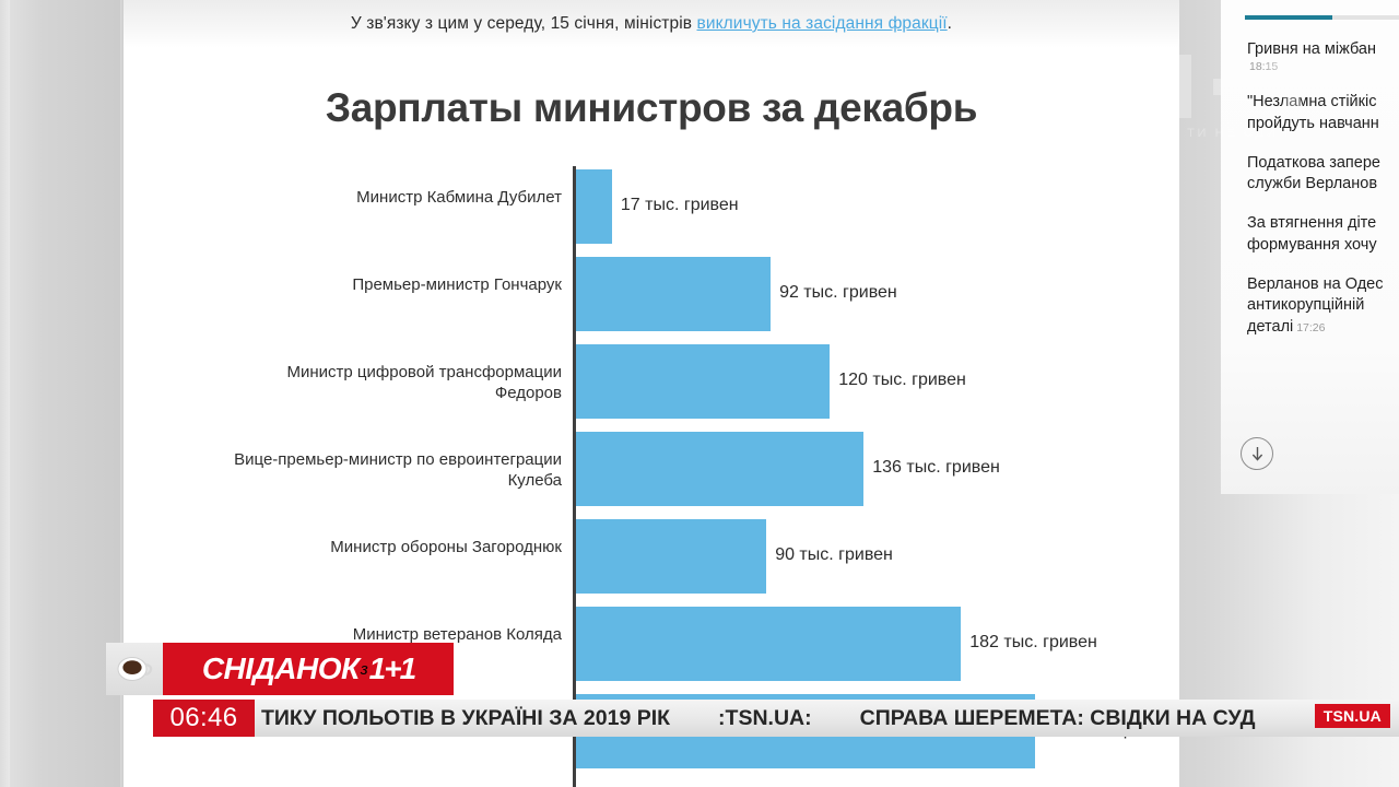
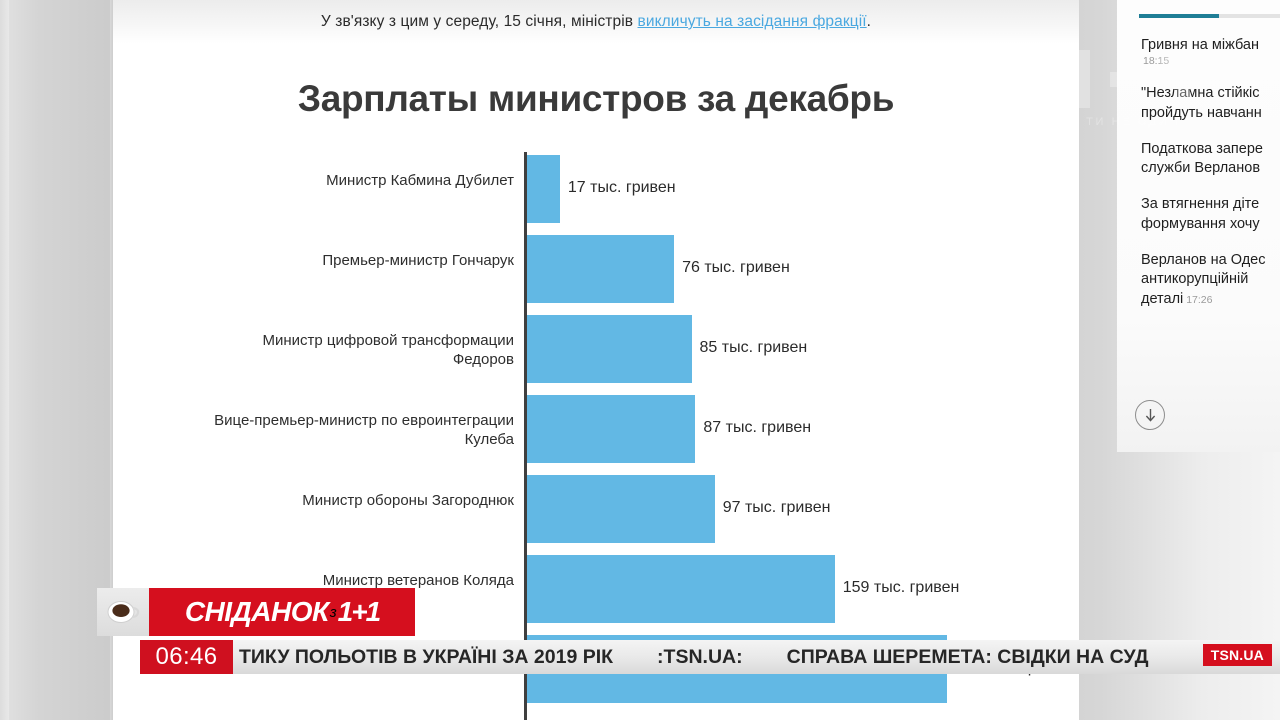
Премьер-министр Гончарук: 92 -> 76
Министр цифровой трансформации Федоров: 120 -> 85
Вице-премьер-министр по евроинтеграции Кулеба: 136 -> 87
Министр обороны Загороднюк: 90 -> 97
Министр ветеранов Коляда: 182 -> 159
